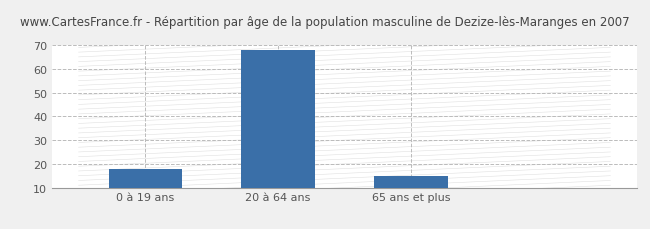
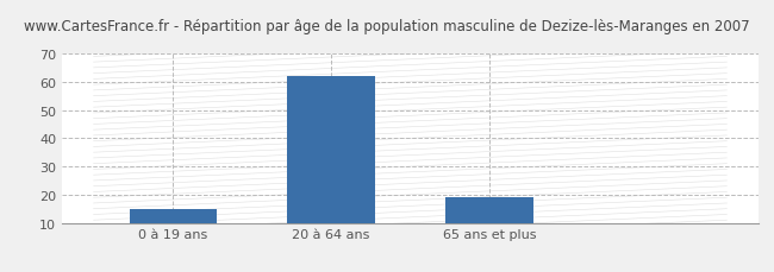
0 à 19 ans: 18 -> 15
20 à 64 ans: 68 -> 62
65 ans et plus: 15 -> 19
